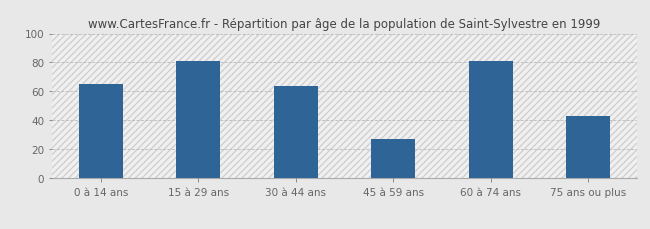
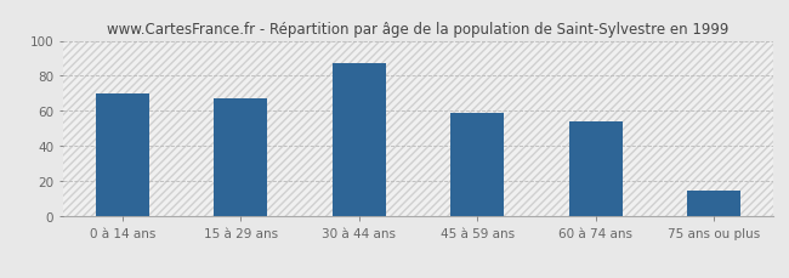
0 à 14 ans: 65 -> 70
15 à 29 ans: 81 -> 67
30 à 44 ans: 64 -> 87
45 à 59 ans: 27 -> 59
60 à 74 ans: 81 -> 54
75 ans ou plus: 43 -> 15
